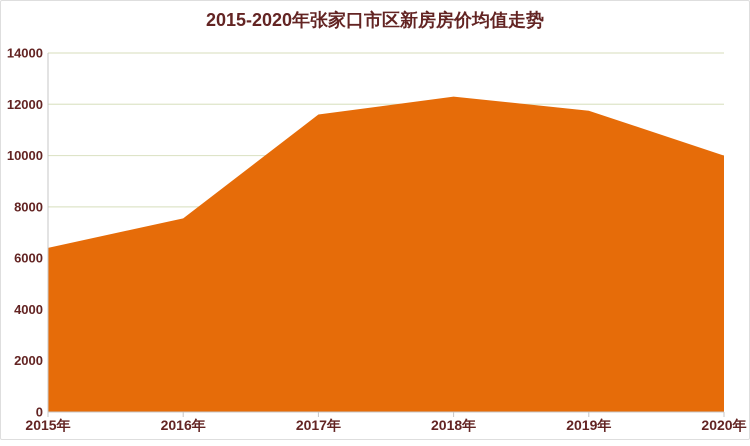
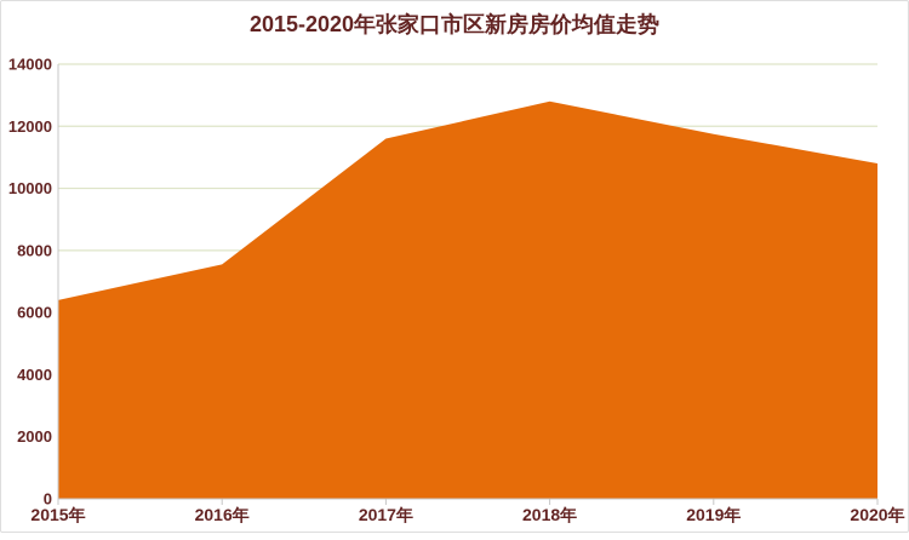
2018年: 12300 -> 12800
2020年: 10000 -> 10800
